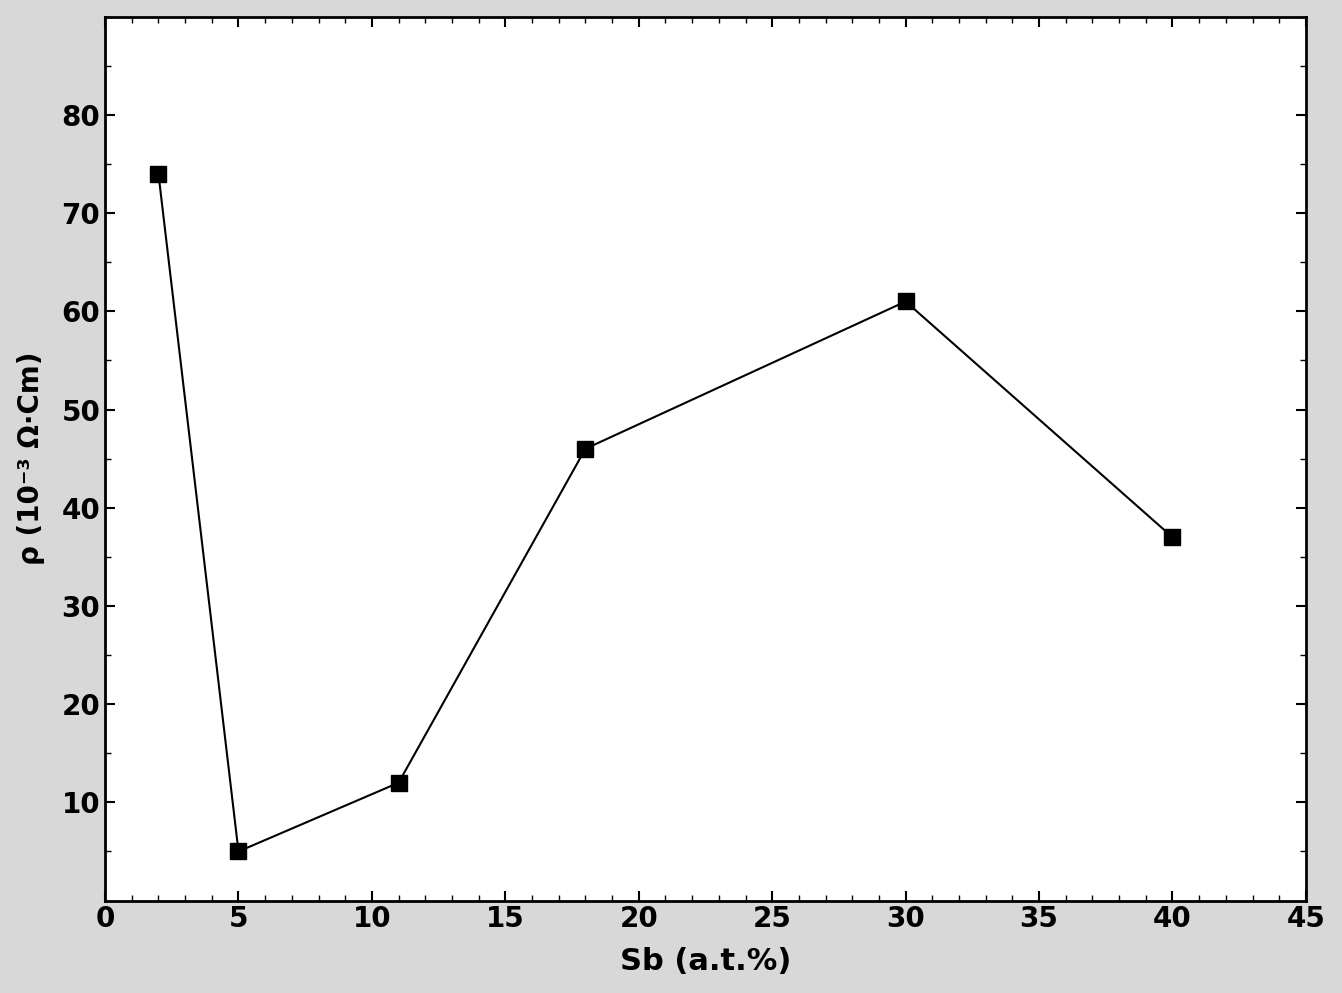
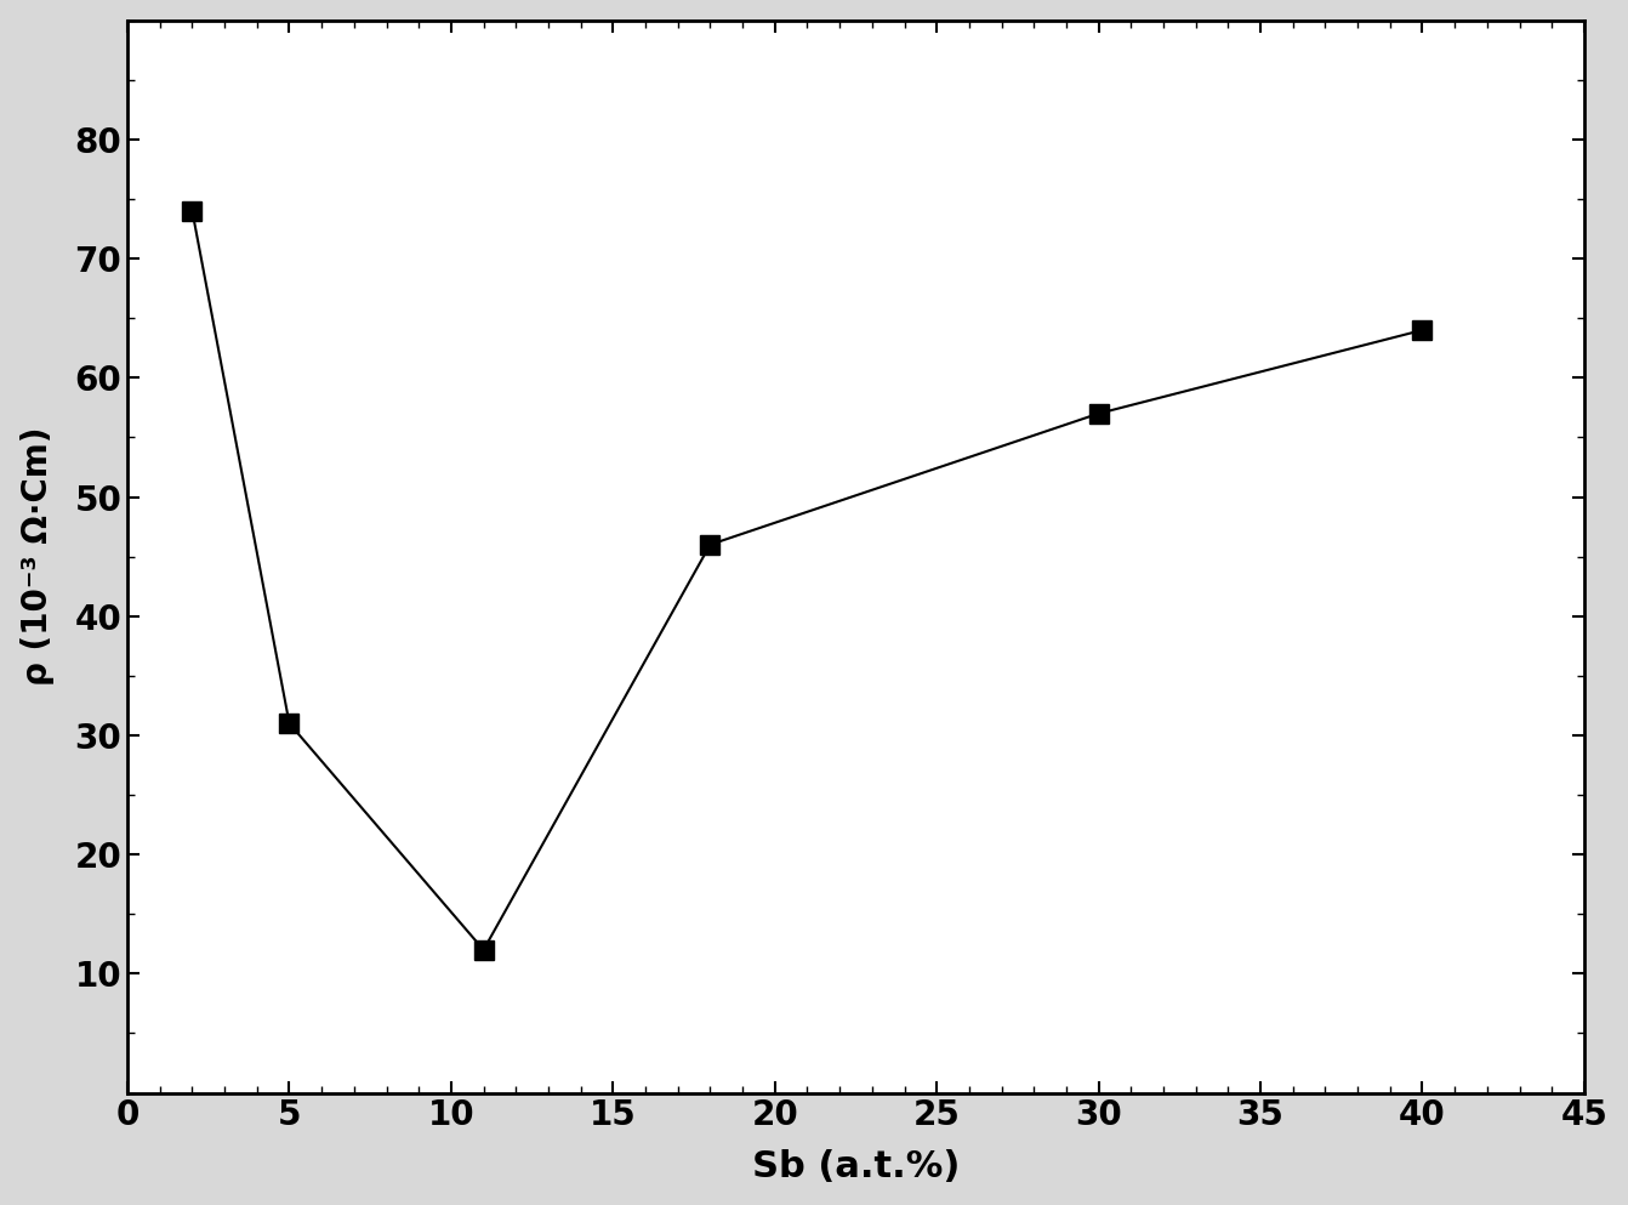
5: 5 -> 31
30: 61 -> 57
40: 37 -> 64
